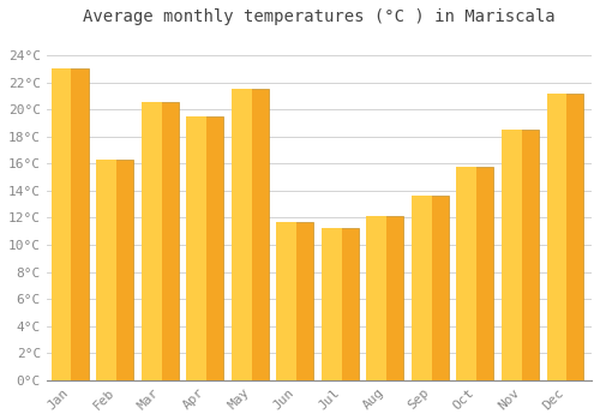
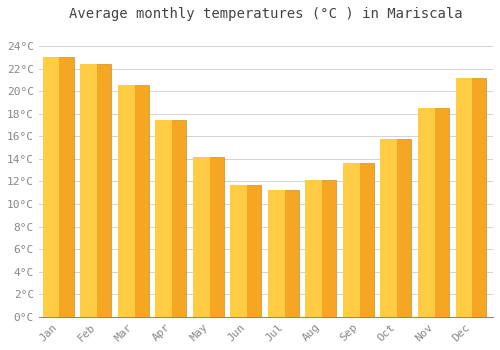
Feb: 16.3°C -> 22.4°C
Apr: 19.5°C -> 17.4°C
May: 21.5°C -> 14.2°C
